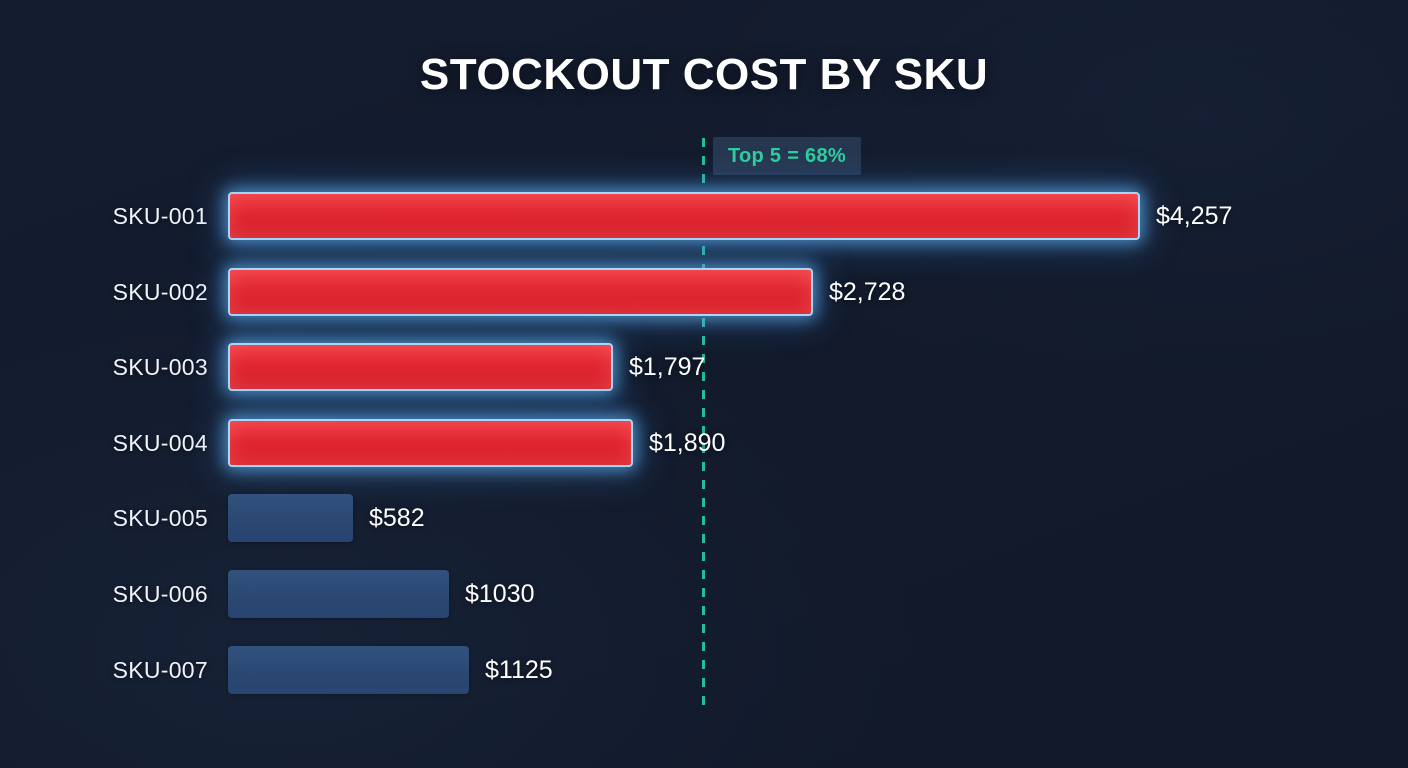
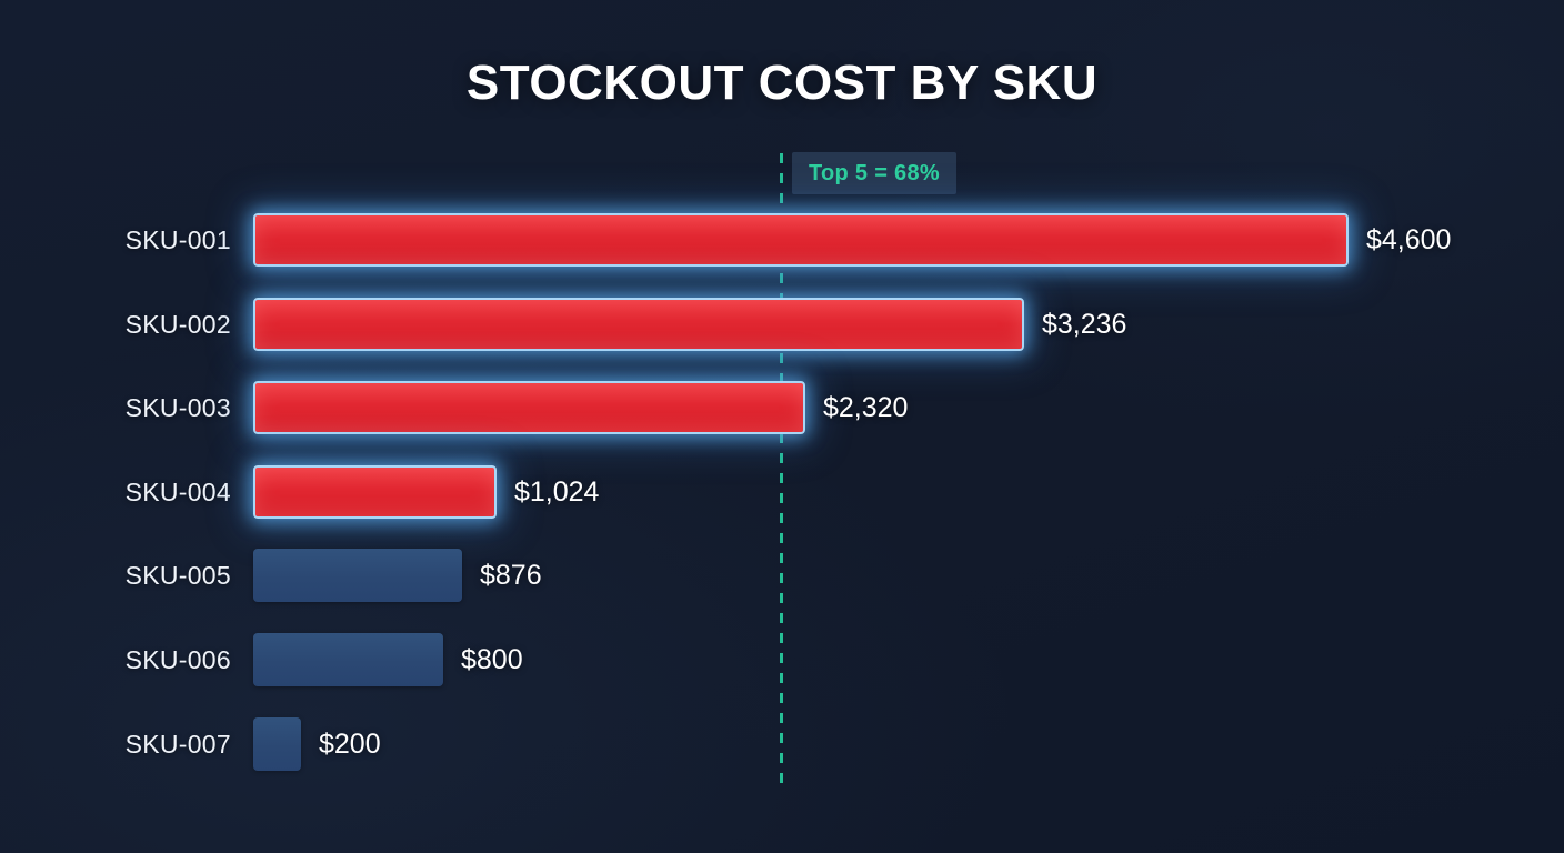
SKU-001: $4,257 -> $4,600
SKU-002: $2,728 -> $3,236
SKU-003: $1,797 -> $2,320
SKU-004: $1,890 -> $1,024
SKU-005: $582 -> $876
SKU-006: $1030 -> $800
SKU-007: $1125 -> $200
